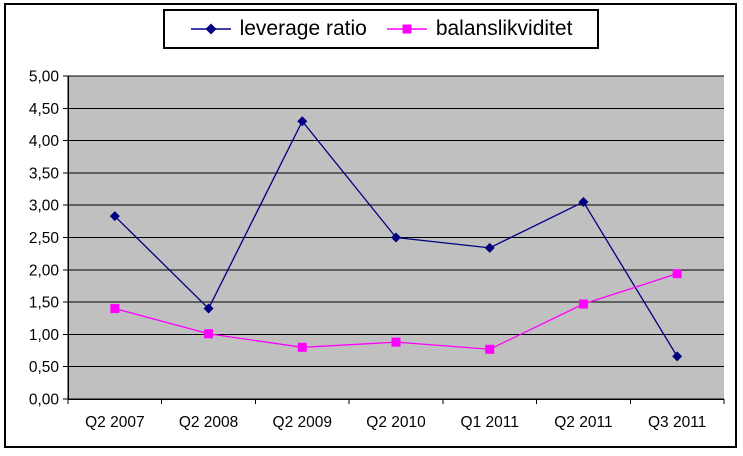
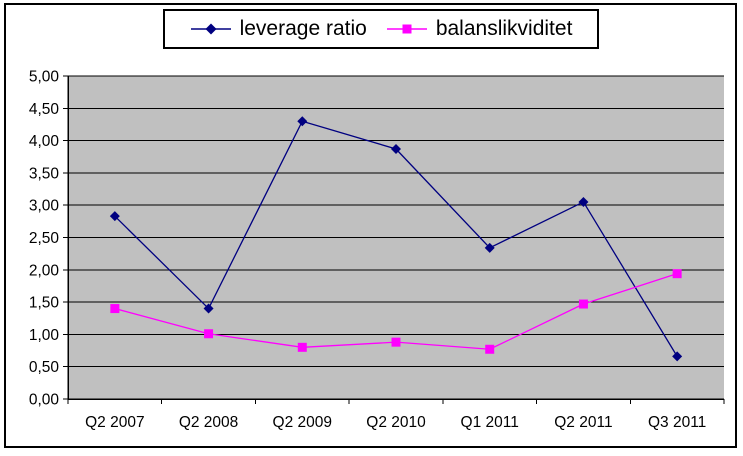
leverage ratio/Q2 2010: 2,5 -> 3,9
